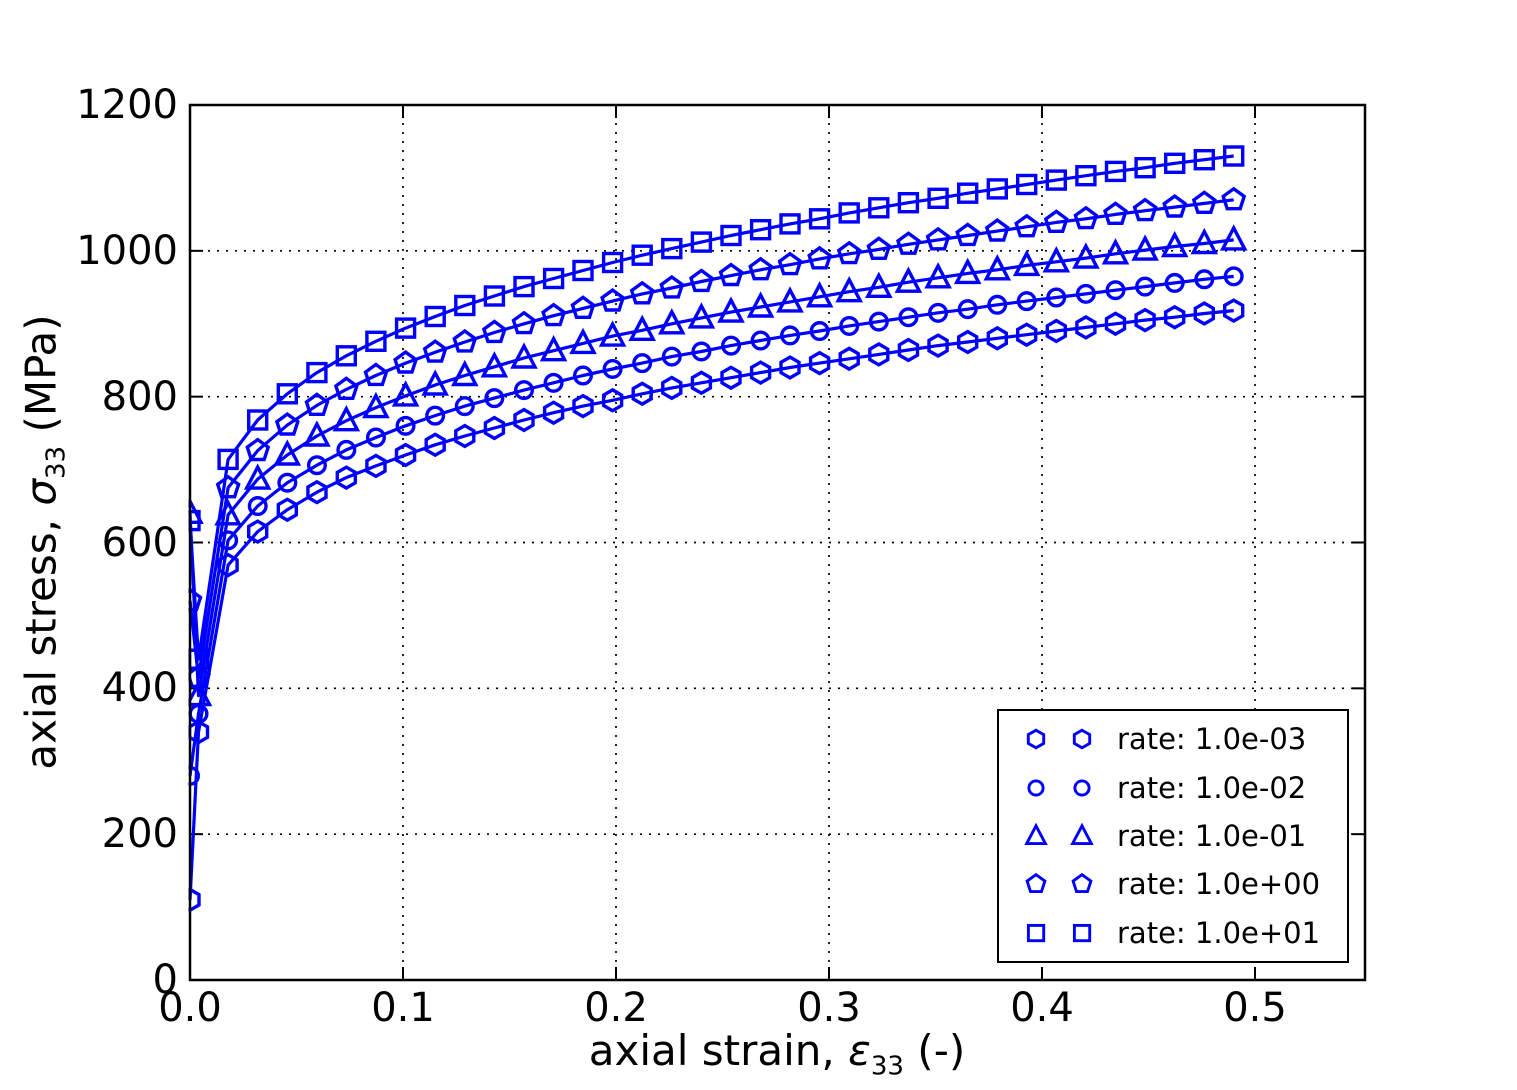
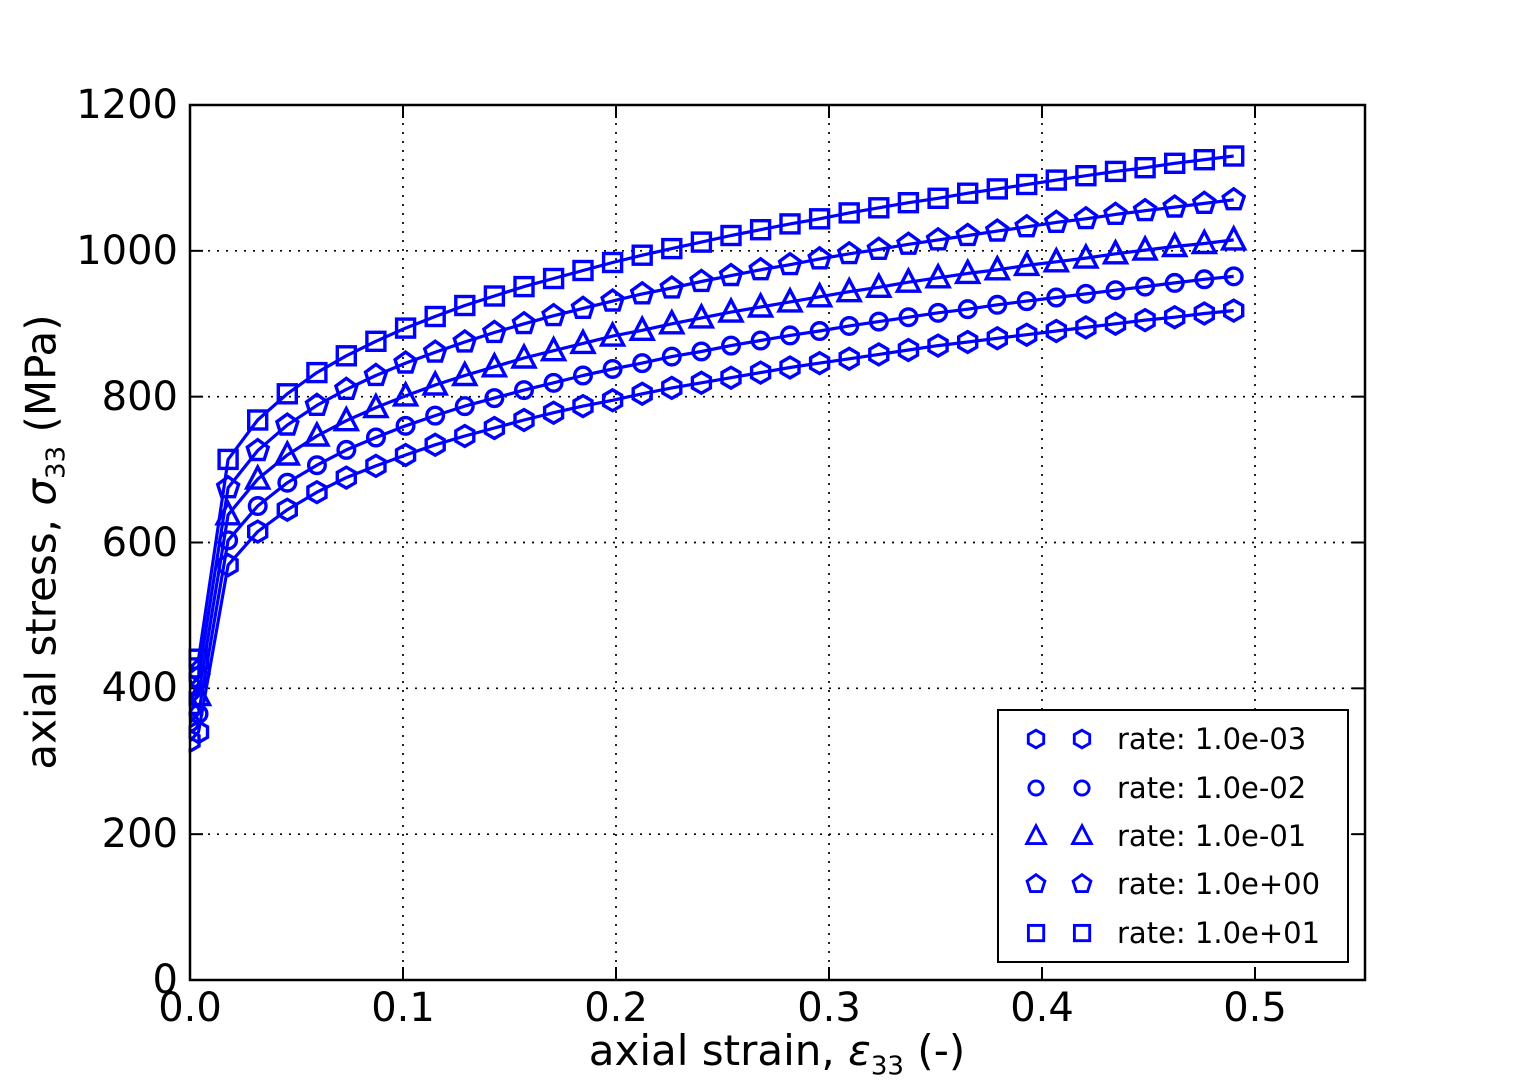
rate: 1.0e-03/0.0: 110 -> 330
rate: 1.0e-02/0.0: 280 -> 350
rate: 1.0e-01/0.0: 640 -> 380
rate: 1.0e+00/0.0: 520 -> 400
rate: 1.0e+01/0.0: 630 -> 430
